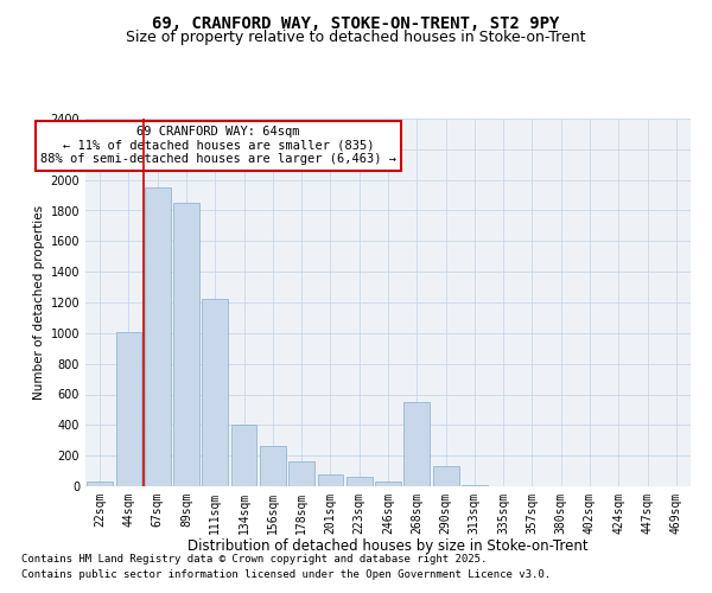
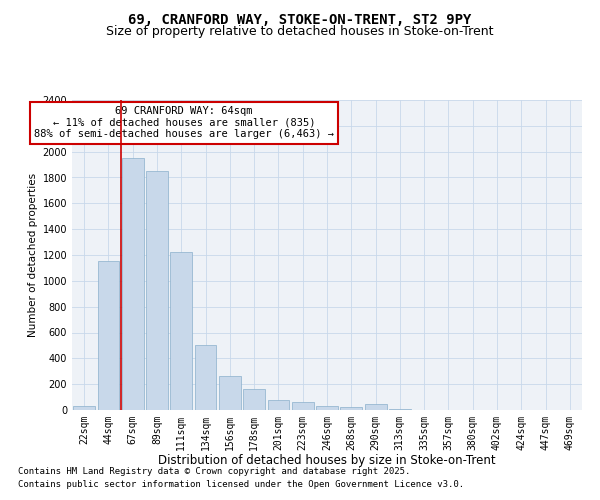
44sqm: 1010 -> 1150
134sqm: 400 -> 500
268sqm: 550 -> 20
290sqm: 130 -> 50
